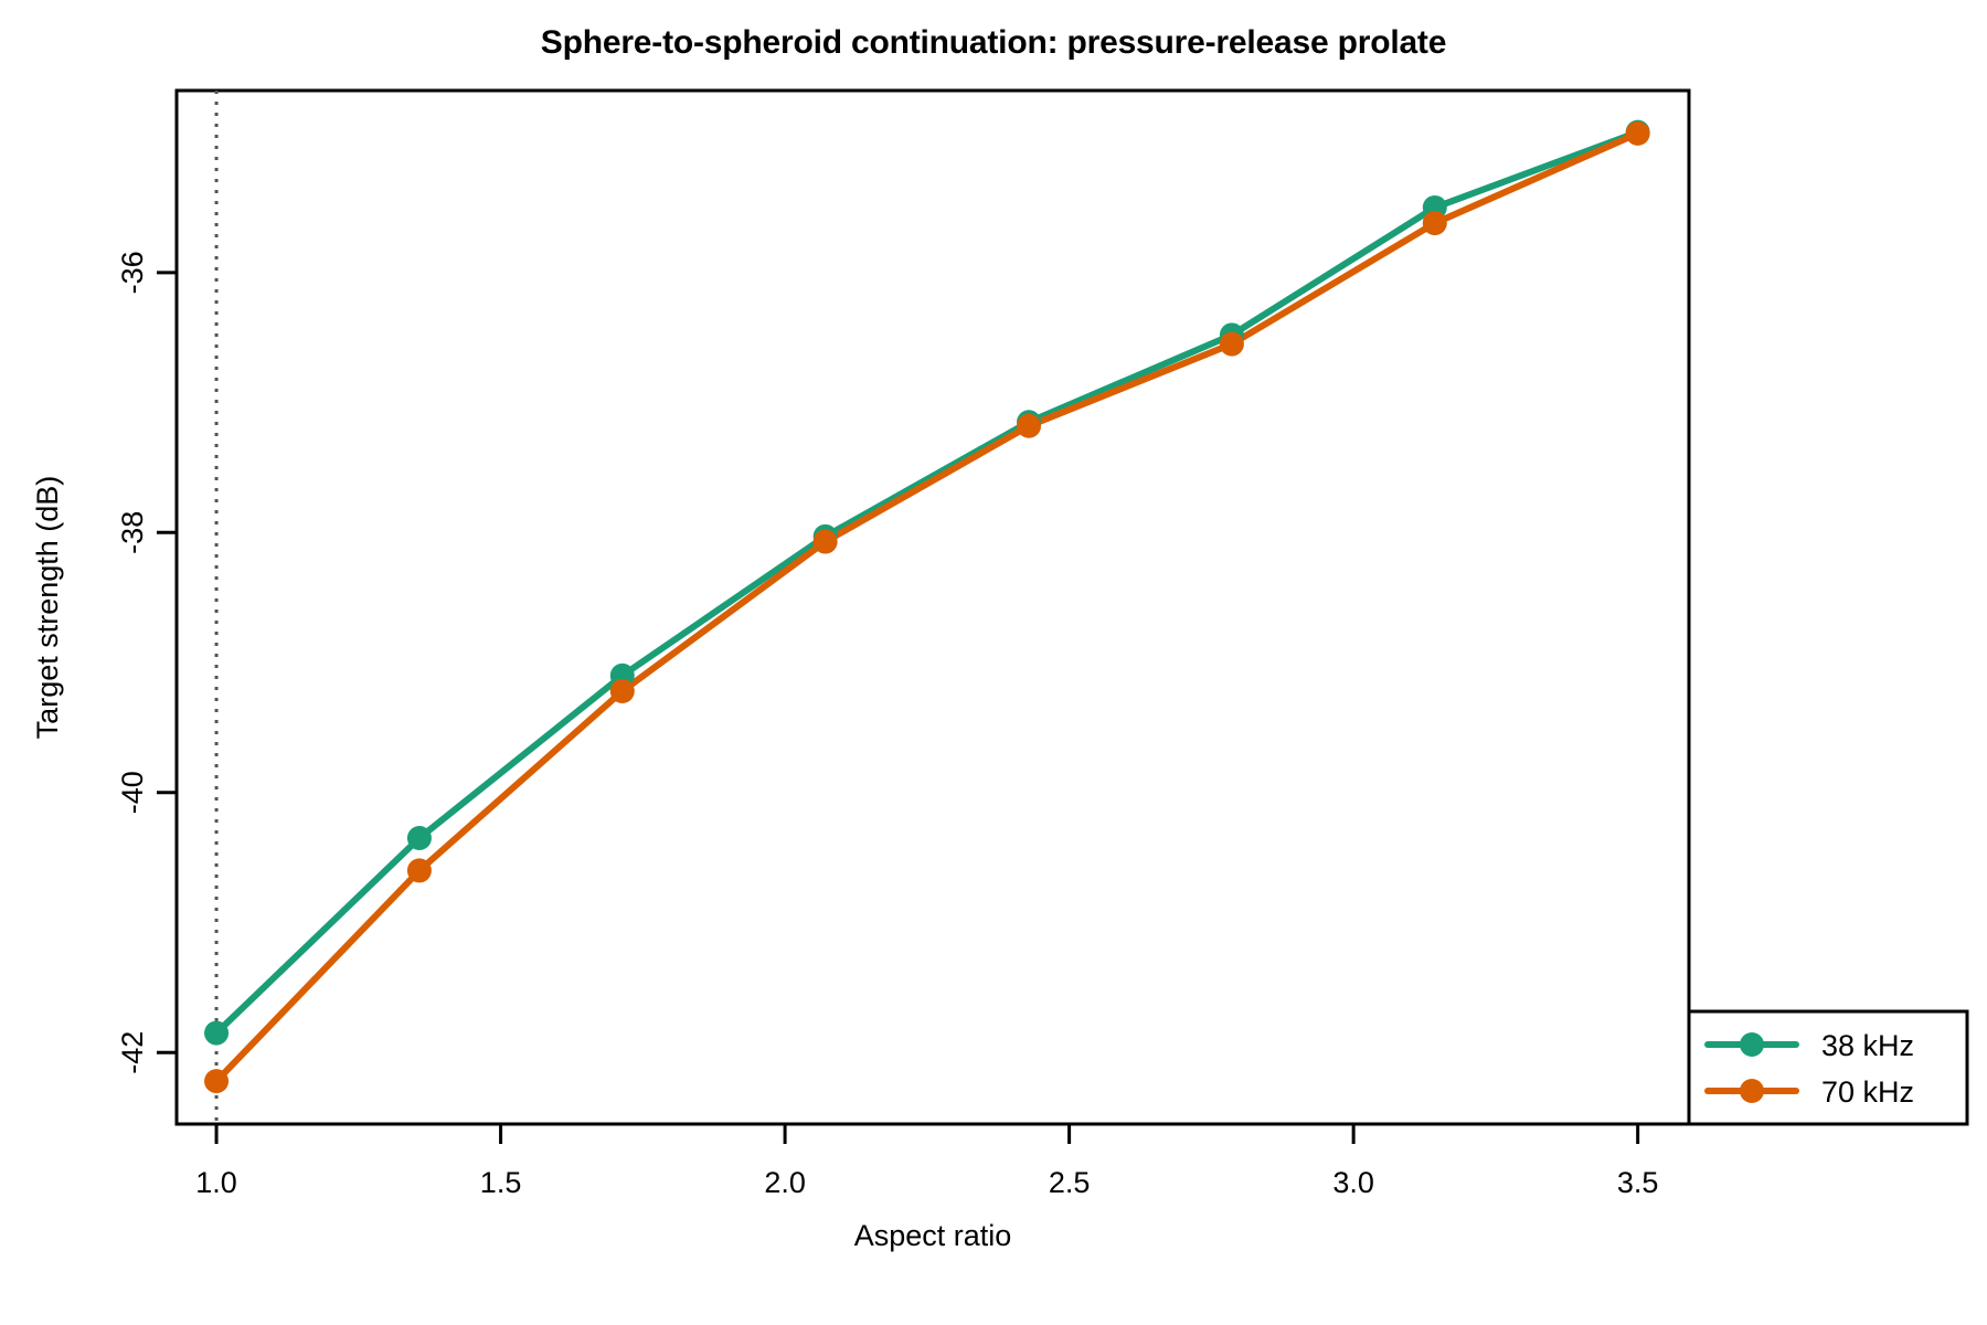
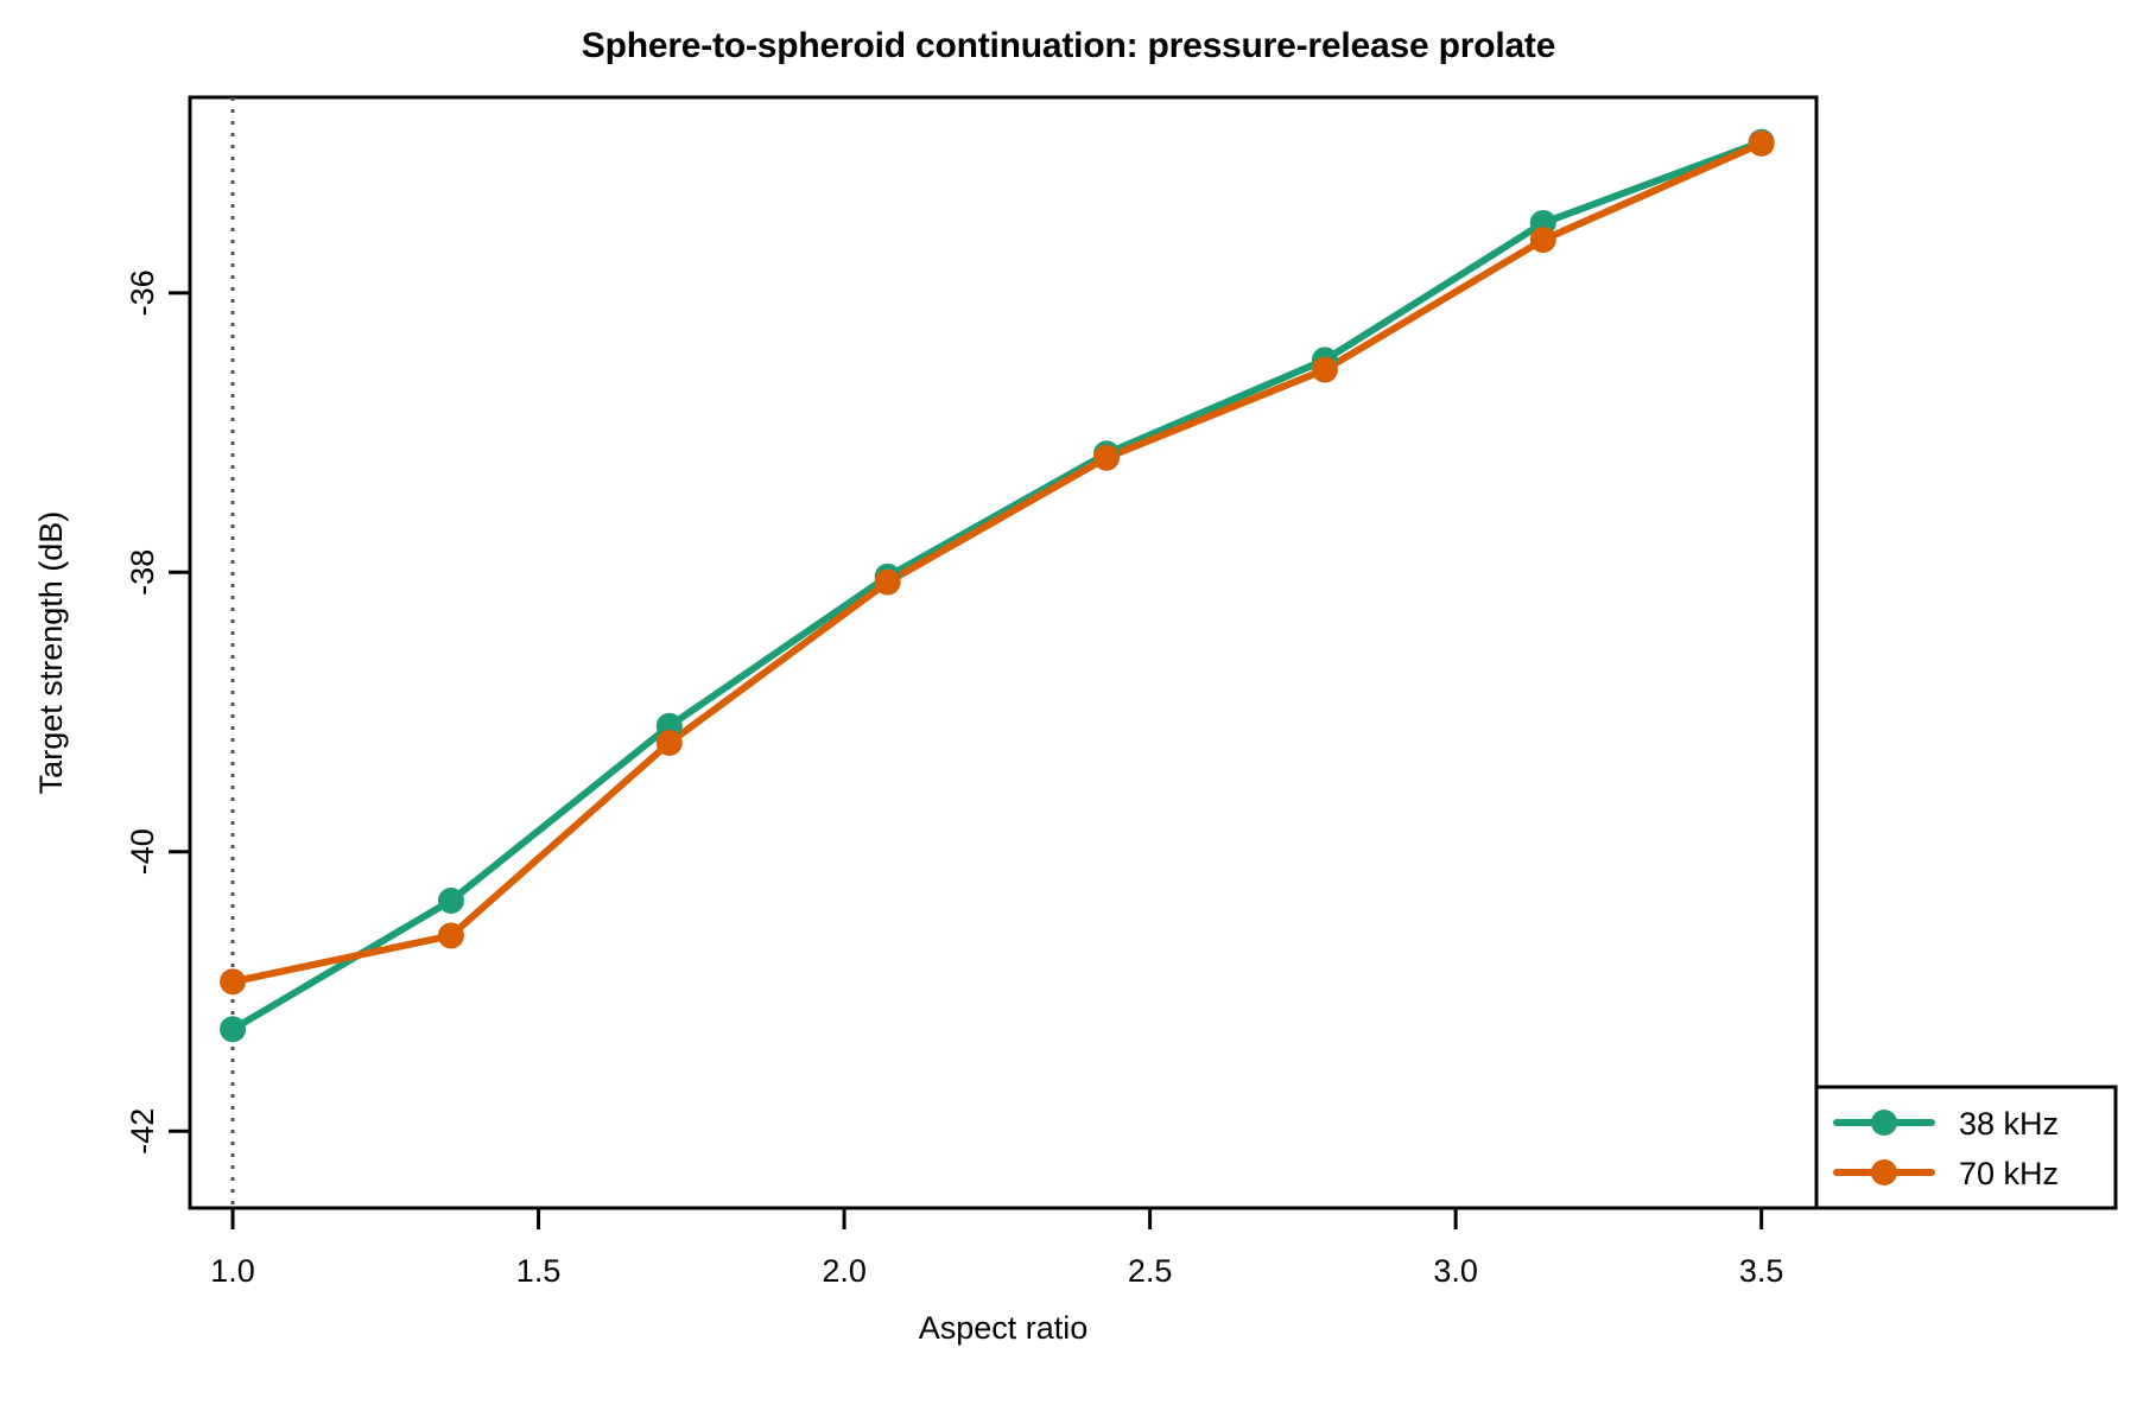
38 kHz/1.0: -41,85 -> -41,27
70 kHz/1.0: -42,22 -> -40,93
